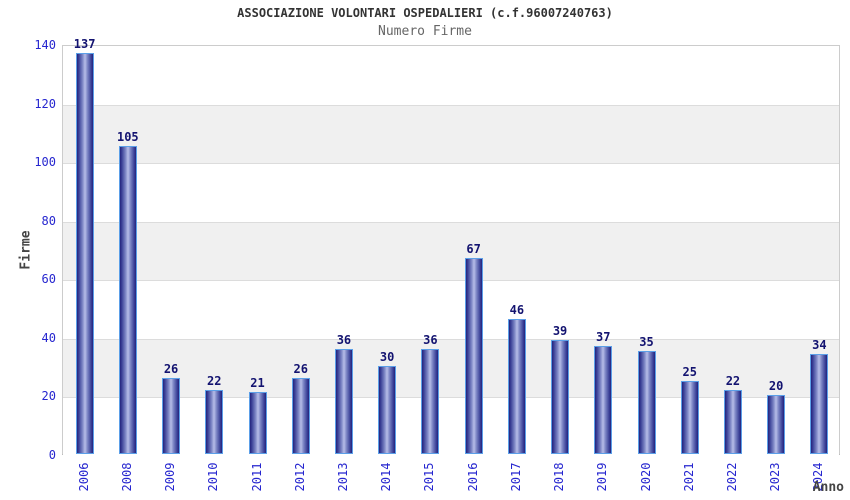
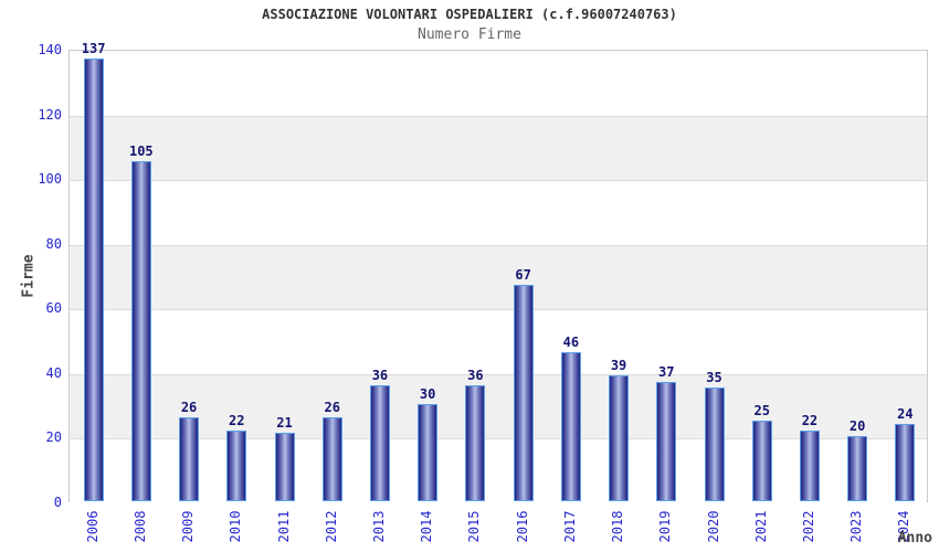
2024: 34 -> 24
